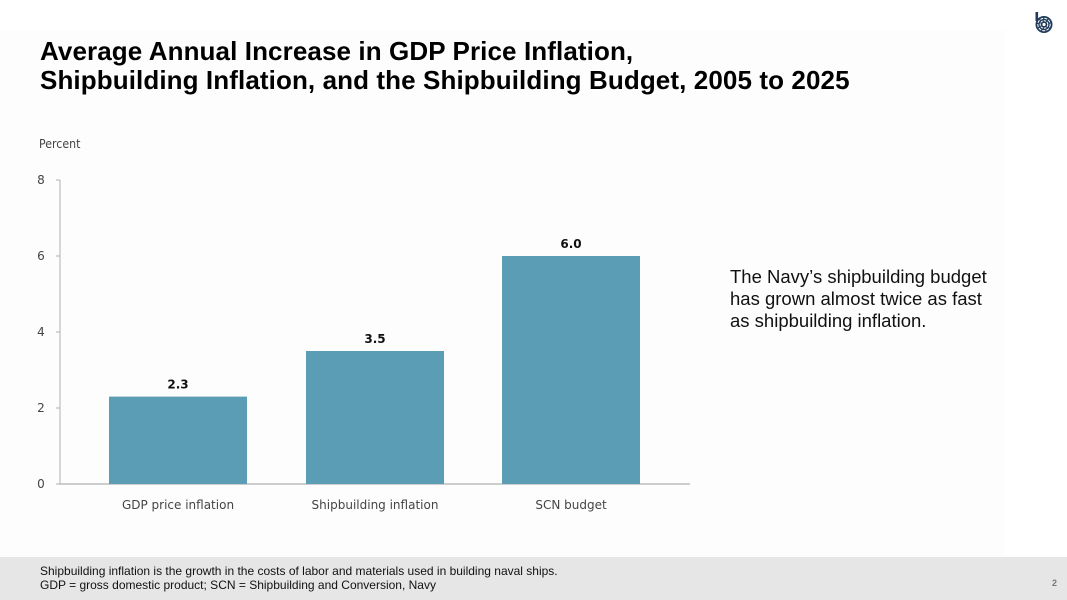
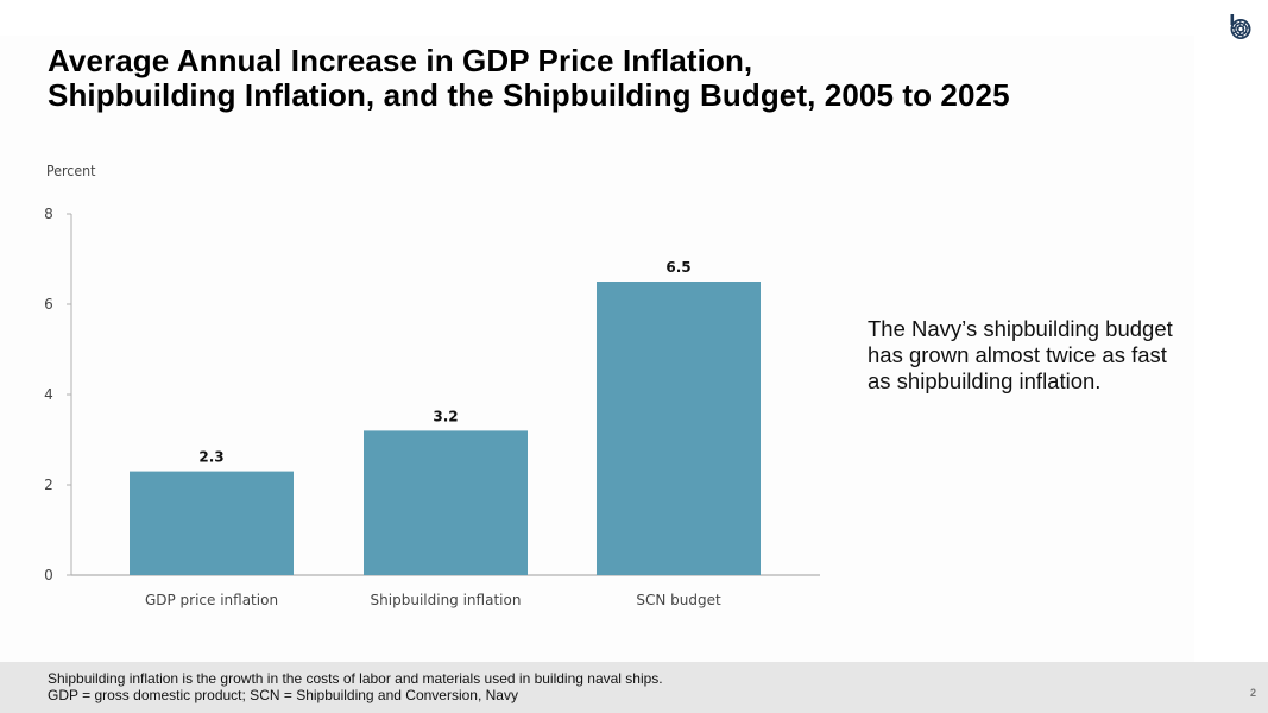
Shipbuilding inflation: 3.5 -> 3.2
SCN budget: 6.0 -> 6.5
